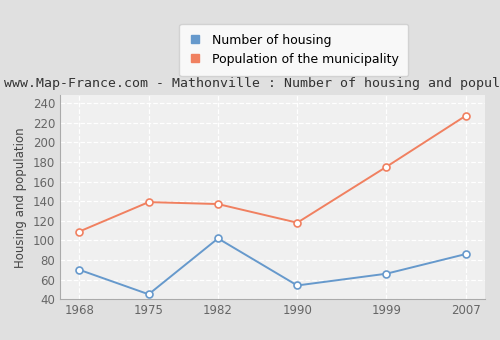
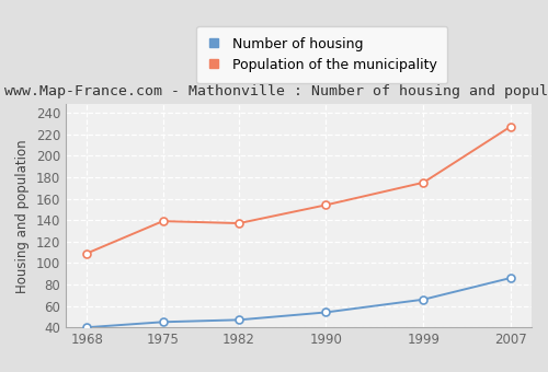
Number of housing/1968: 70 -> 40
Number of housing/1982: 102 -> 47
Population of the municipality/1990: 118 -> 154
